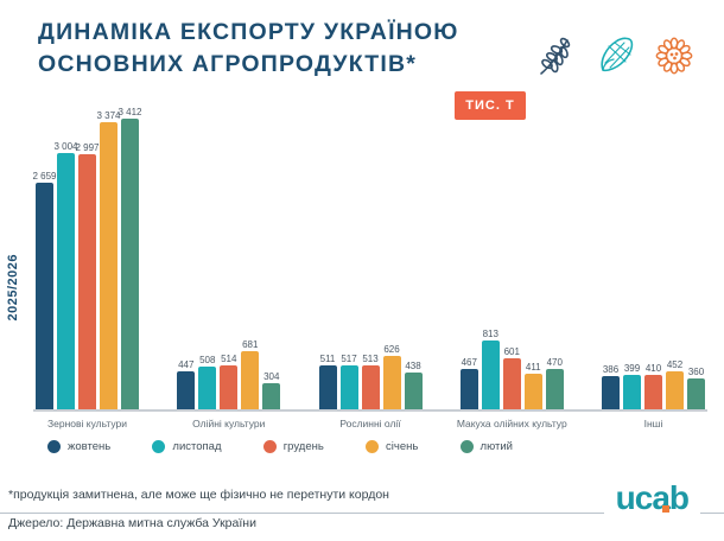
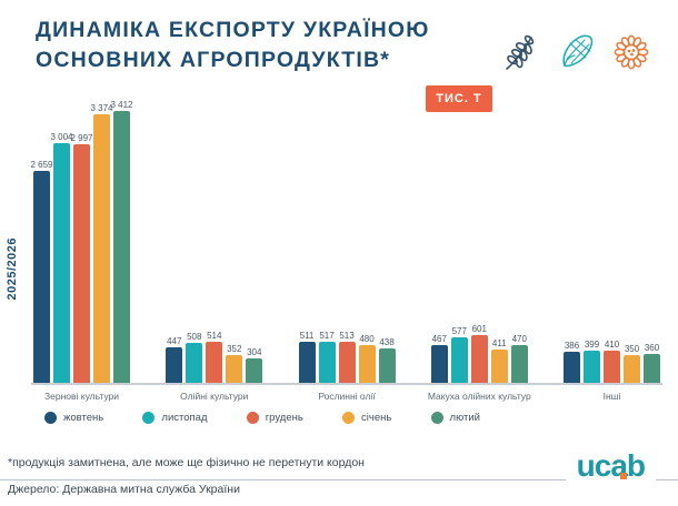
січень/Олійні культури: 681 -> 352
січень/Рослинні олії: 626 -> 480
листопад/Макуха олійних культур: 813 -> 577
січень/Інші: 452 -> 350
